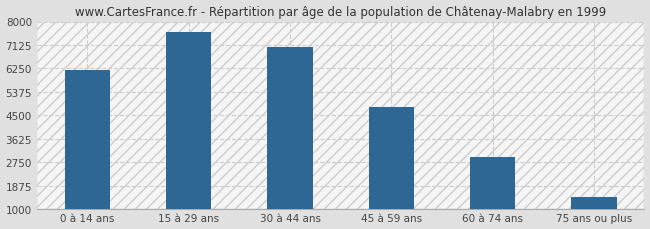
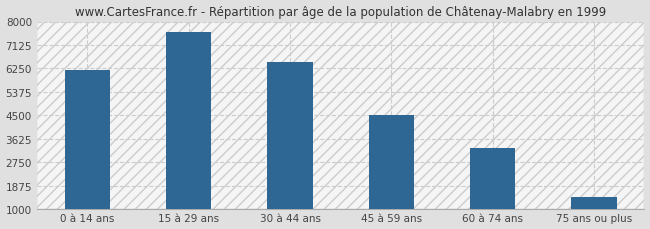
30 à 44 ans: 7050 -> 6500
45 à 59 ans: 4800 -> 4500
60 à 74 ans: 2950 -> 3300
